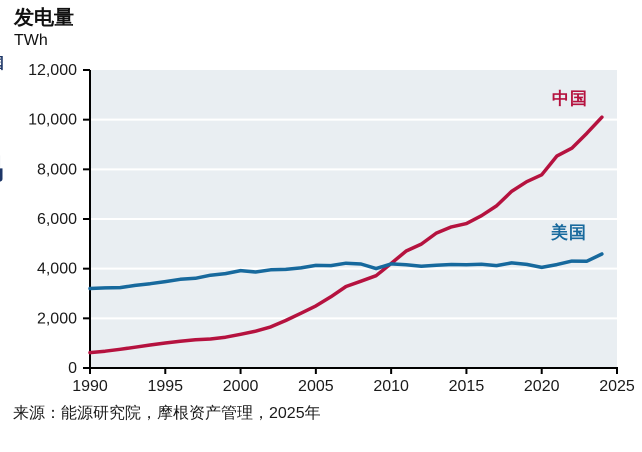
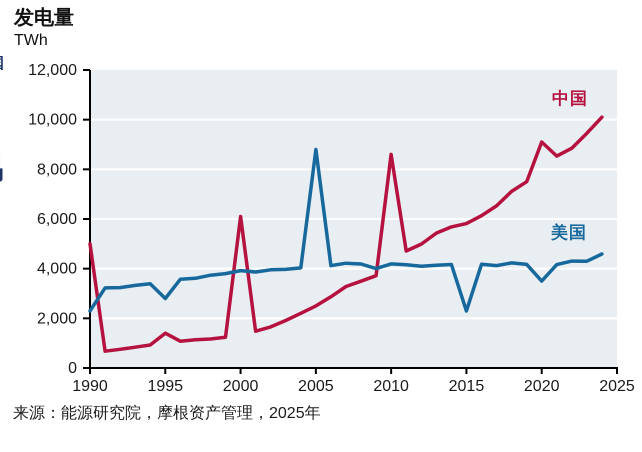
中国/1990: 600 -> 5000
美国/1990: 3200 -> 2300
中国/1995: 1000 -> 1400
美国/1995: 3500 -> 2800
中国/2000: 1400 -> 6100
美国/2005: 4100 -> 8800
中国/2010: 4200 -> 8600
美国/2015: 4200 -> 2300
中国/2020: 7800 -> 9100
美国/2020: 4000 -> 3500
